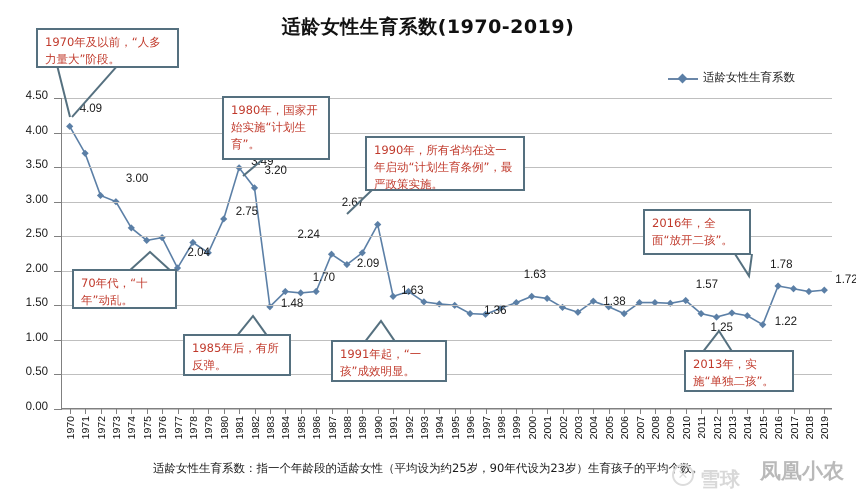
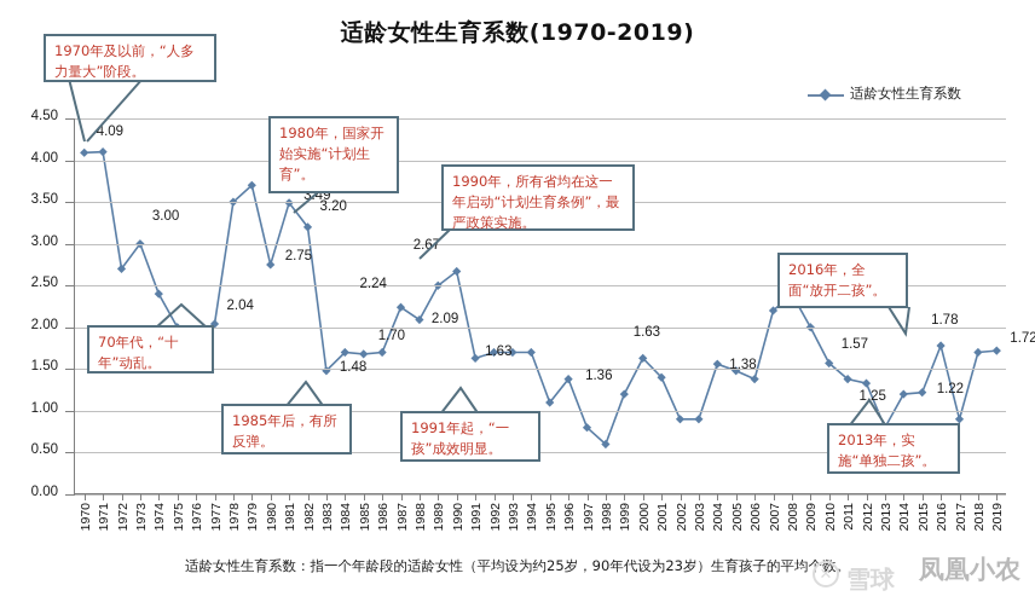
1971: 3.7 -> 4.1
1972: 3.1 -> 2.7
1974: 2.6 -> 2.4
1975: 2.4 -> 2.0
1976: 2.5 -> 1.9
1978: 2.4 -> 3.5
1979: 2.3 -> 3.7
1989: 2.3 -> 2.5
1993: 1.6 -> 1.7
1994: 1.5 -> 1.7
1995: 1.5 -> 1.1
1997: 1.4 -> 0.8
1998: 1.5 -> 0.6
1999: 1.5 -> 1.2
2001: 1.6 -> 1.4
2002: 1.5 -> 0.9
2003: 1.4 -> 0.9
2007: 1.5 -> 2.2
2008: 1.5 -> 2.4
2009: 1.5 -> 2.0
2013: 1.4 -> 0.8
2014: 1.4 -> 1.2
2017: 1.7 -> 0.9
